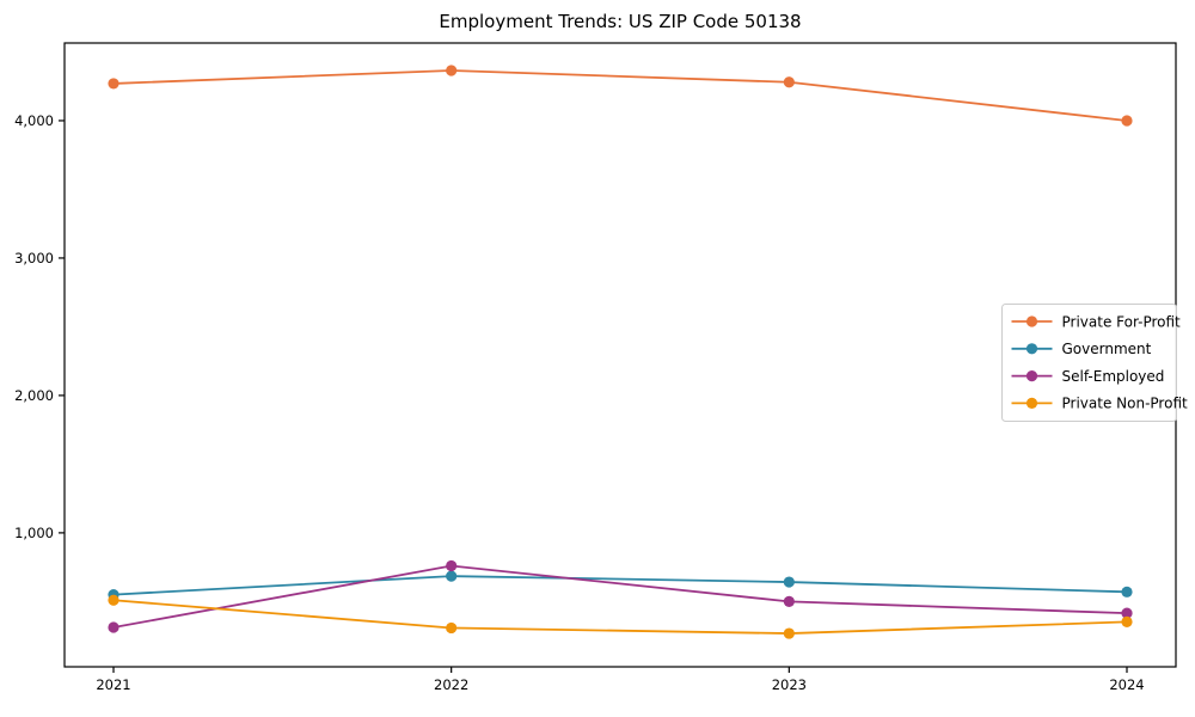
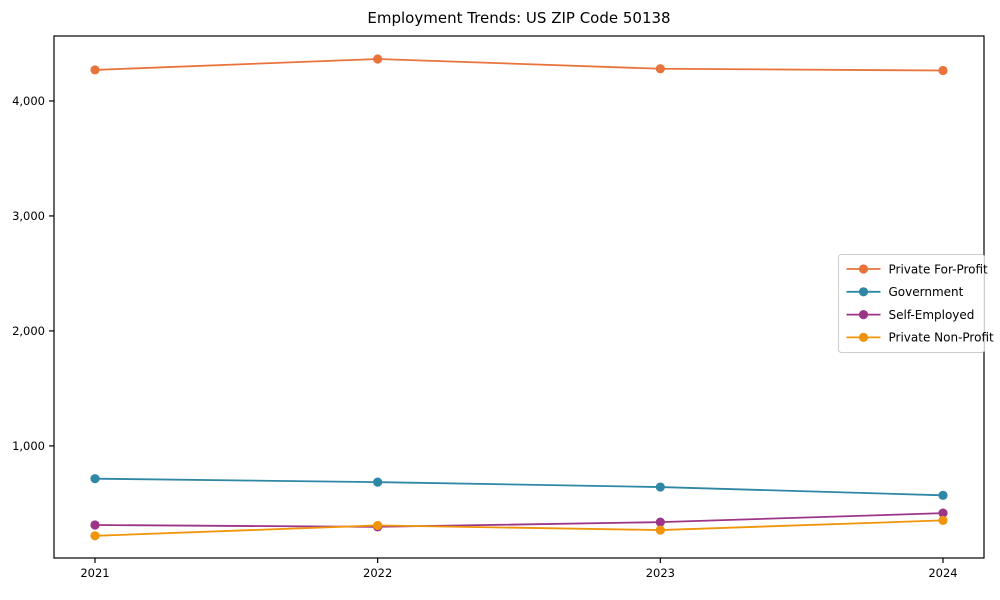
Government/2021: 550 -> 720
Private Non-Profit/2021: 510 -> 220
Self-Employed/2022: 760 -> 300
Self-Employed/2023: 500 -> 340
Private For-Profit/2024: 4000 -> 4260
